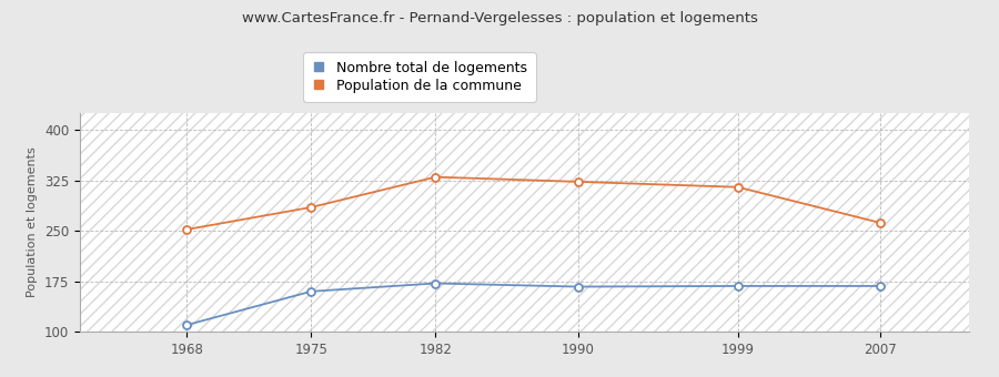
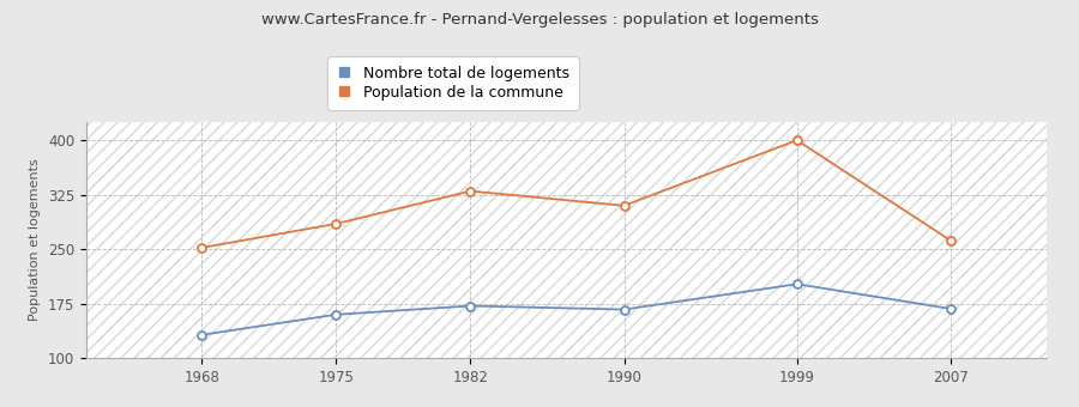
Nombre total de logements/1968: 110 -> 132
Population de la commune/1990: 323 -> 310
Nombre total de logements/1999: 168 -> 202
Population de la commune/1999: 315 -> 400
